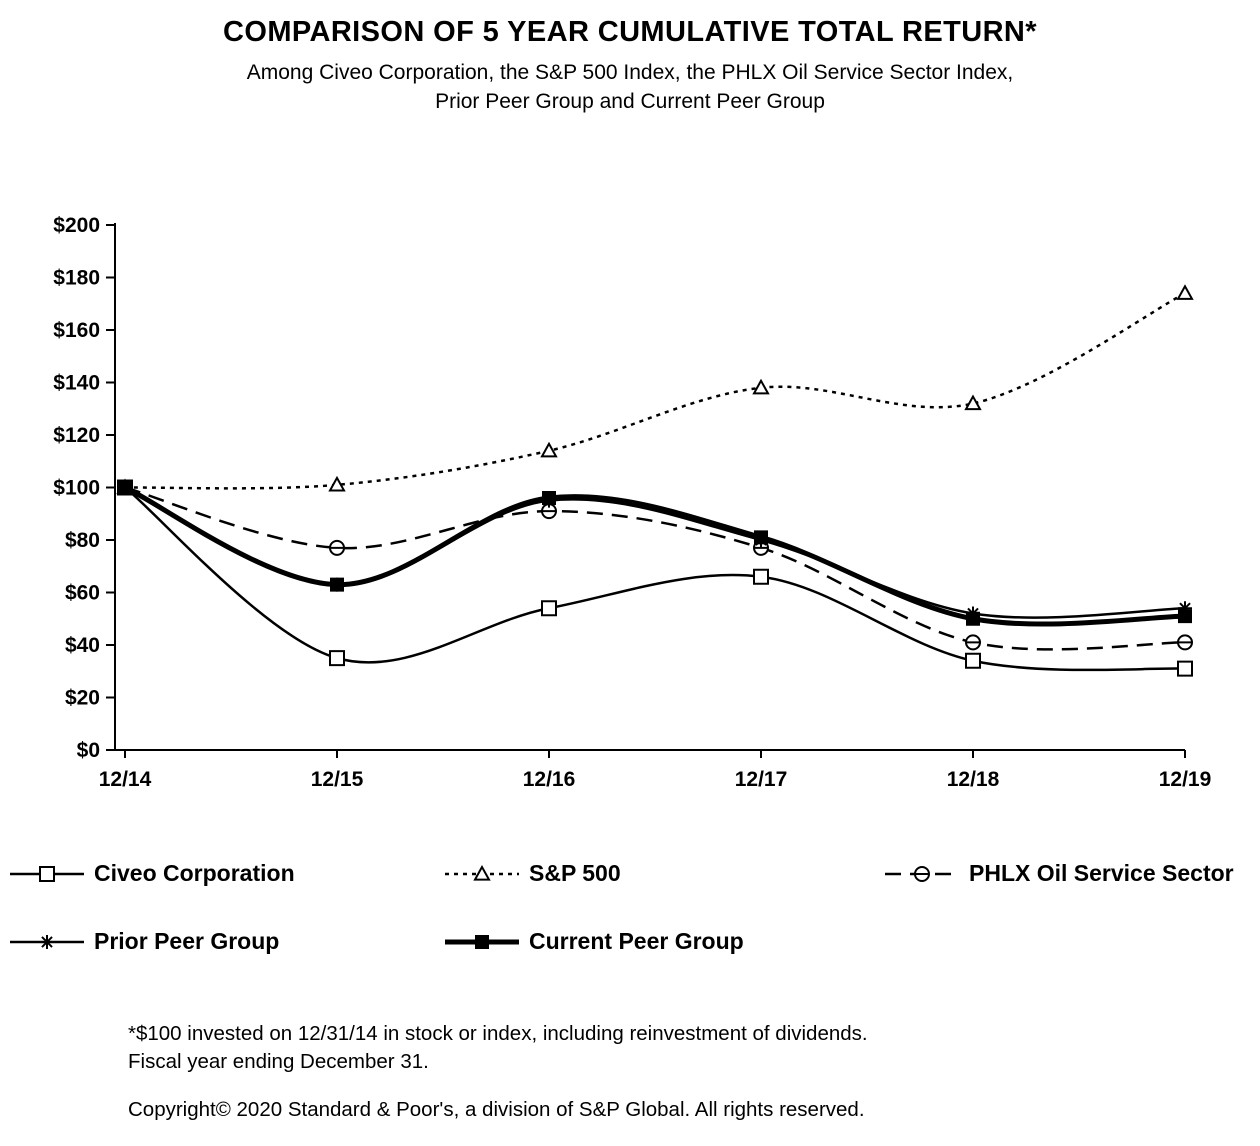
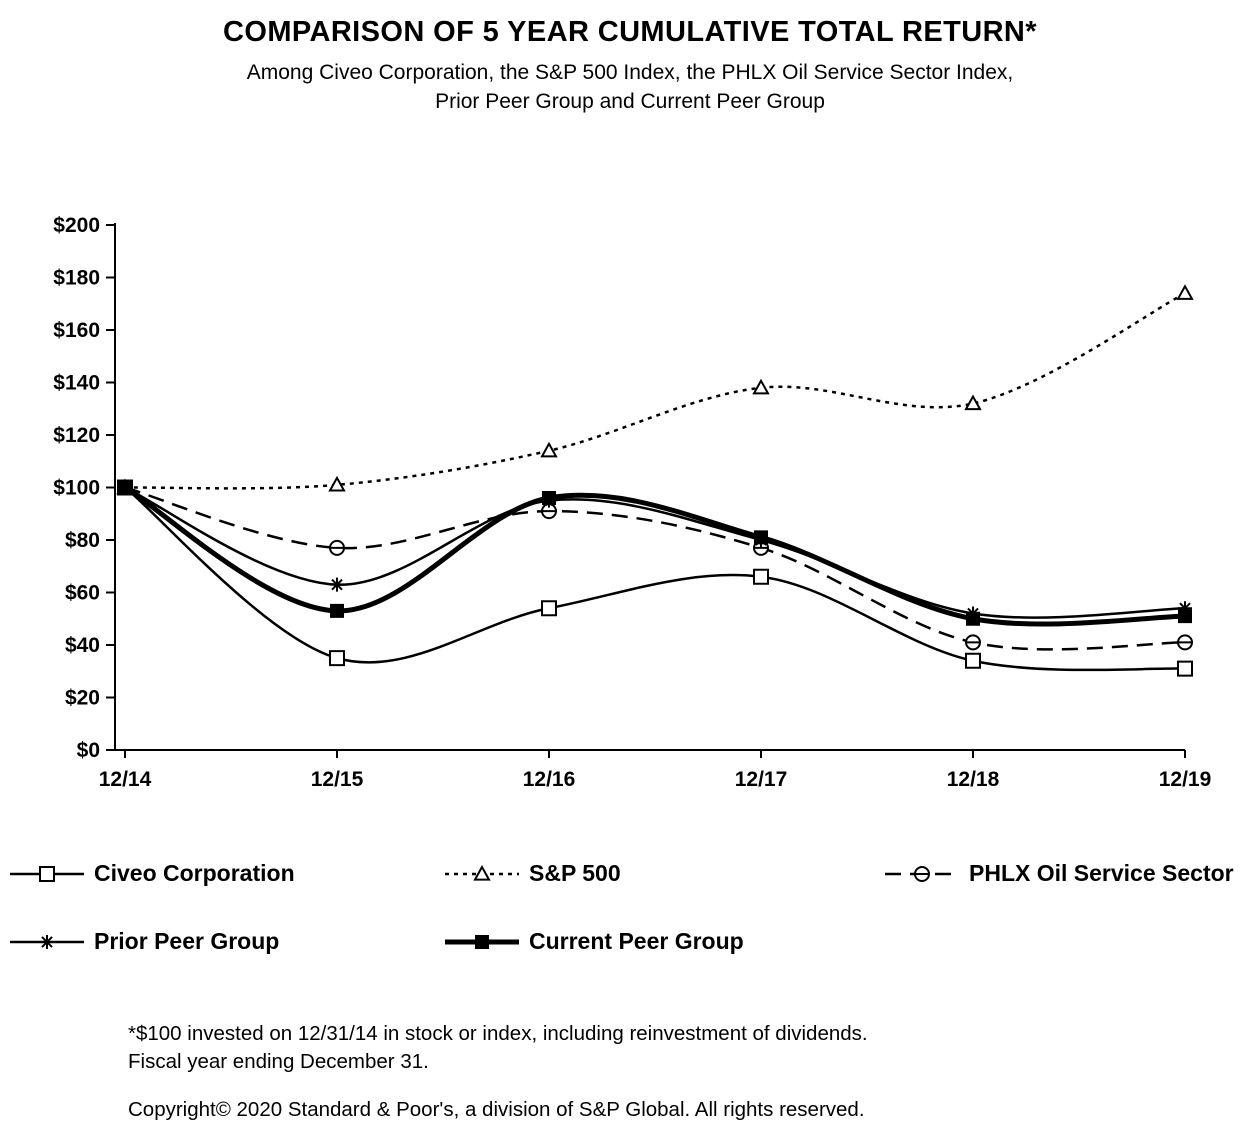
Current Peer Group/12/15: $63 -> $53
